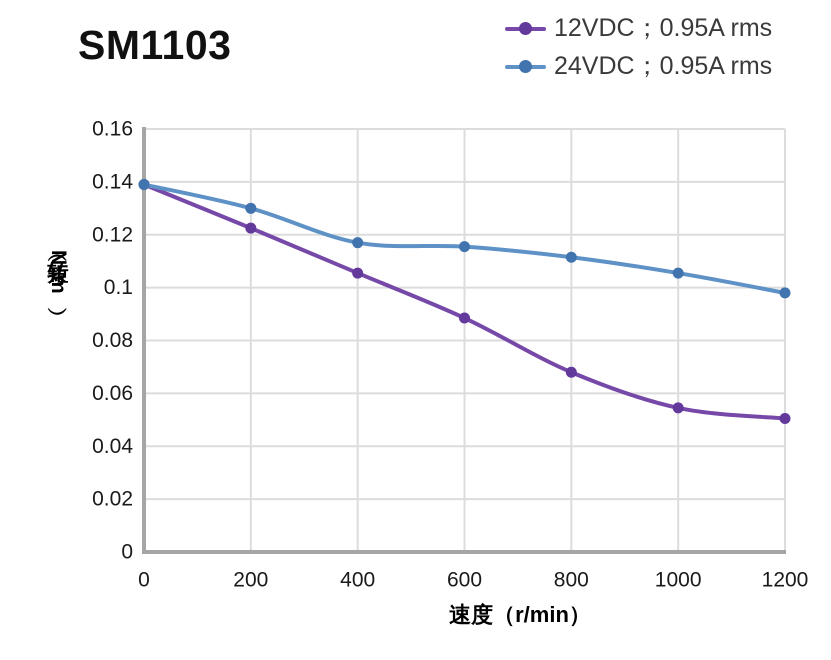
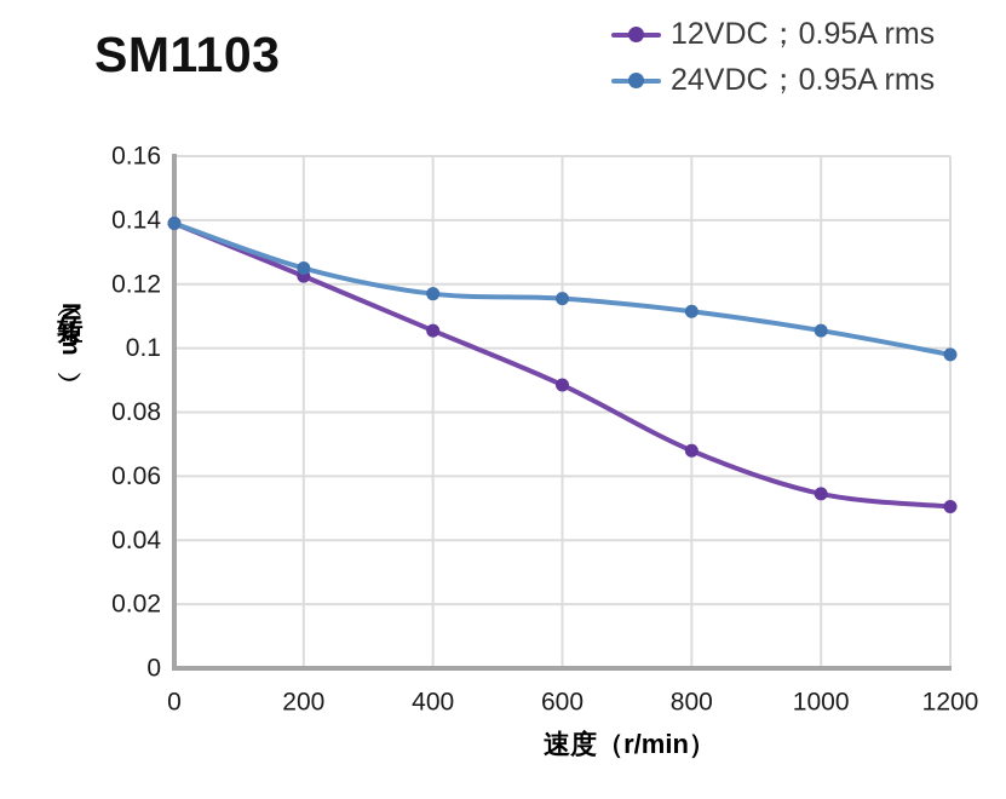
24VDC；0.95A rms/200: 0.130 -> 0.125
